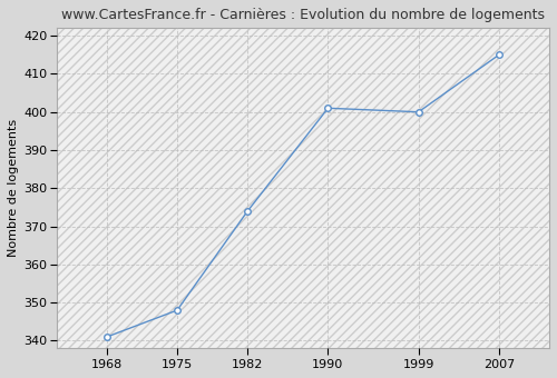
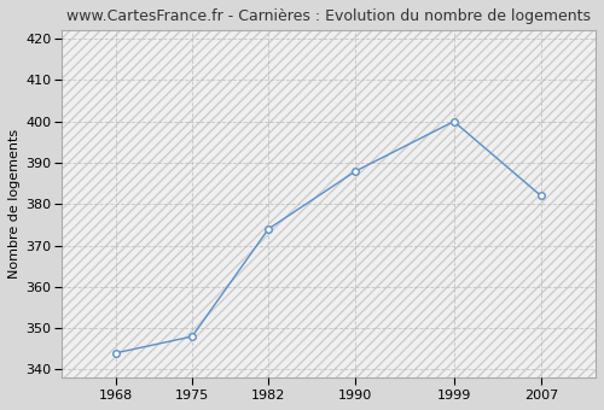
1968: 341 -> 344
1990: 401 -> 388
2007: 415 -> 382
